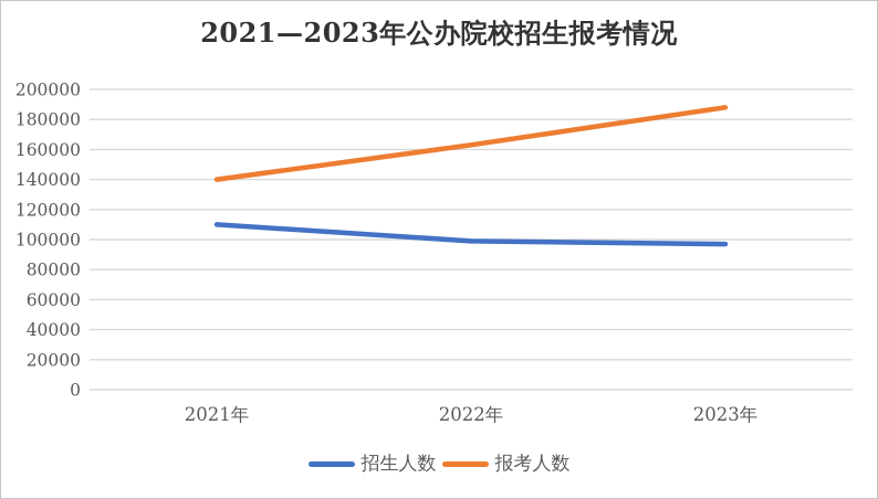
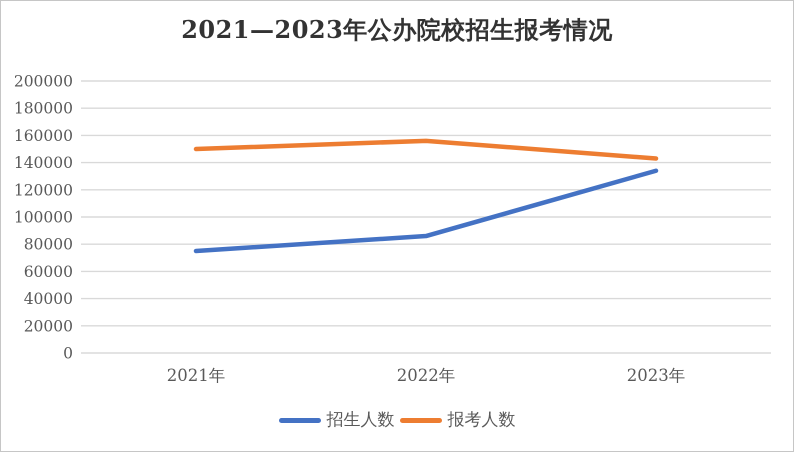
招生人数/2021年: 110000 -> 75000
报考人数/2021年: 140000 -> 150000
招生人数/2022年: 99000 -> 86000
报考人数/2022年: 163000 -> 156000
招生人数/2023年: 97000 -> 134000
报考人数/2023年: 188000 -> 143000
